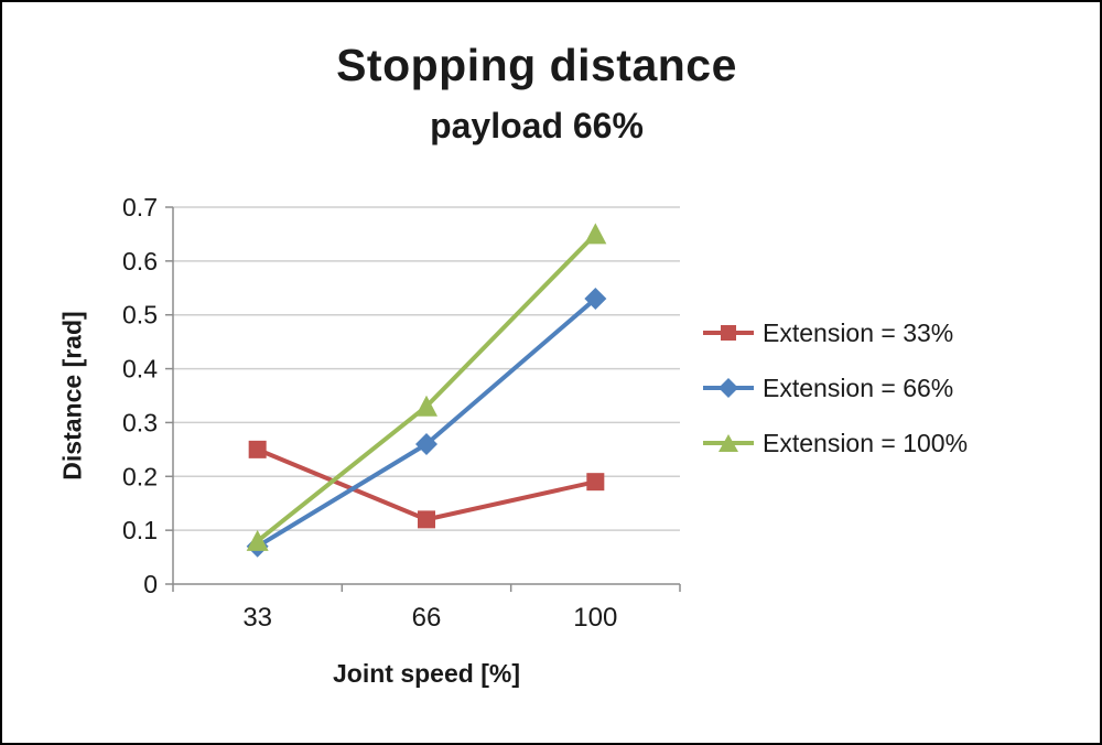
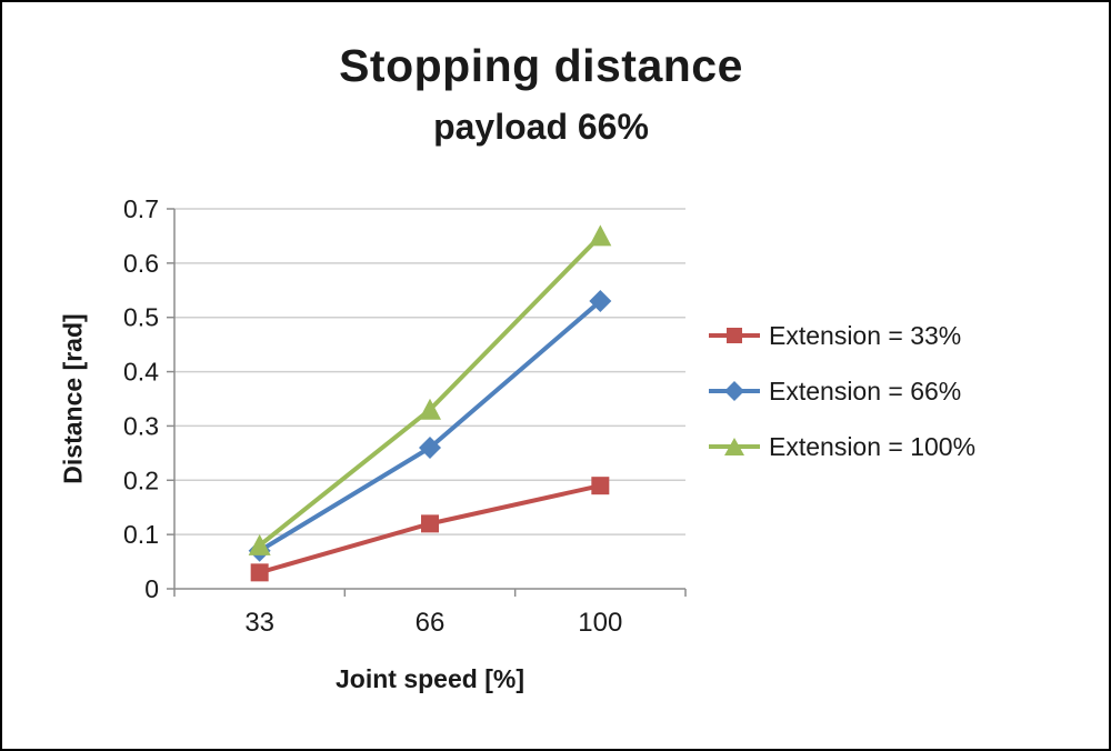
Extension = 33%/33: 0.25 -> 0.03
